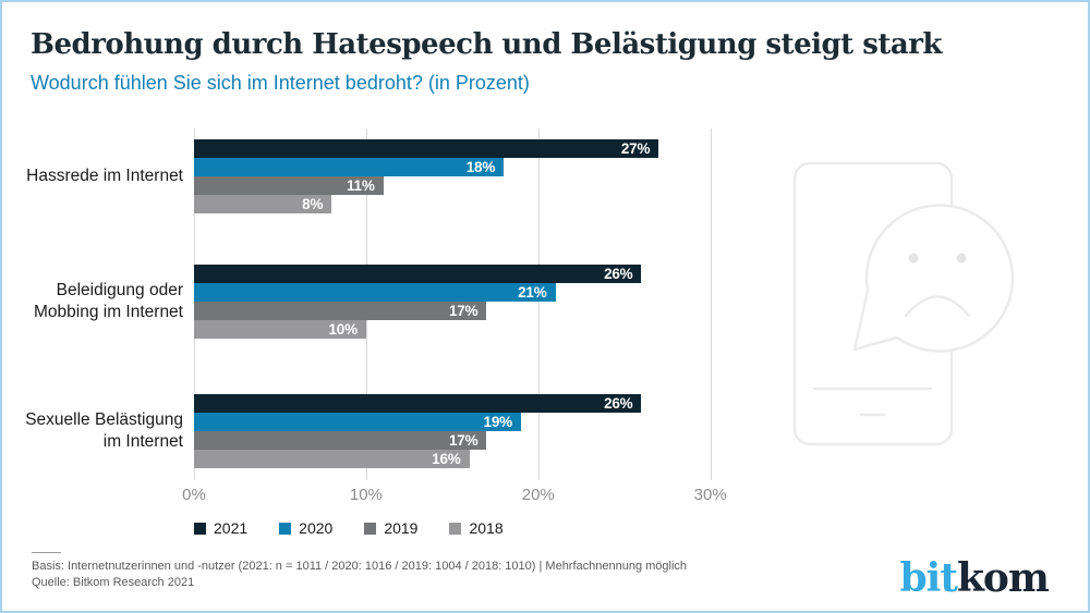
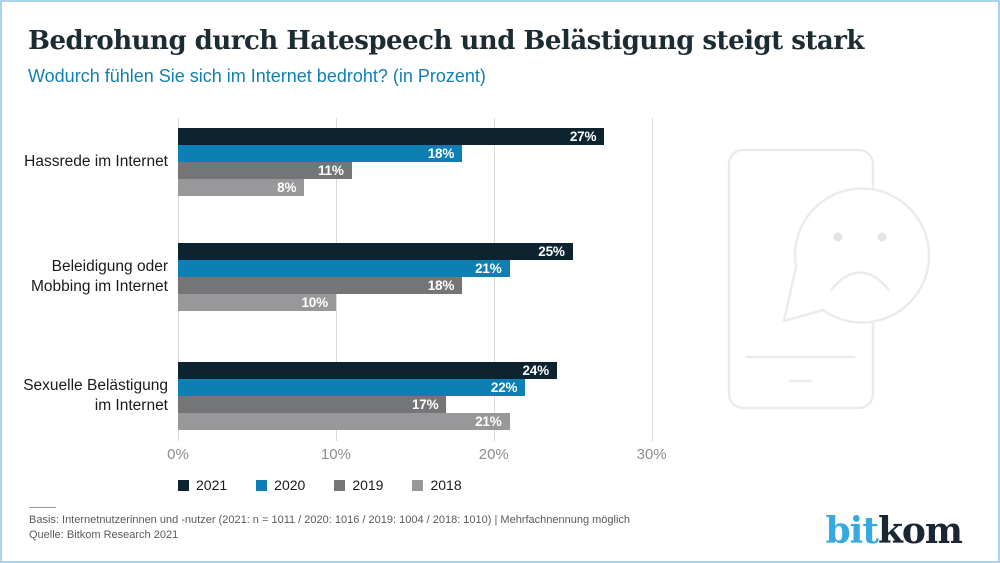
2021/Beleidigung oder Mobbing im Internet: 26% -> 25%
2019/Beleidigung oder Mobbing im Internet: 17% -> 18%
2021/Sexuelle Belästigung im Internet: 26% -> 24%
2020/Sexuelle Belästigung im Internet: 19% -> 22%
2018/Sexuelle Belästigung im Internet: 16% -> 21%
